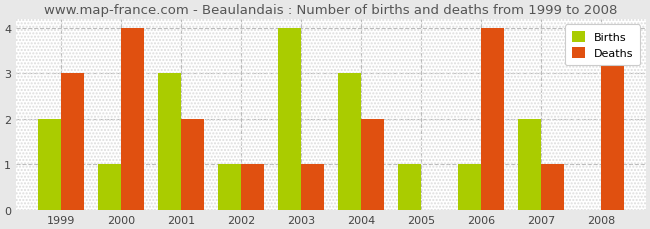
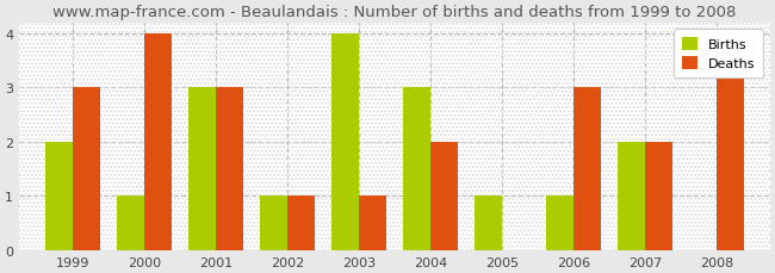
Deaths/2001: 2 -> 3
Deaths/2006: 4 -> 3
Deaths/2007: 1 -> 2
